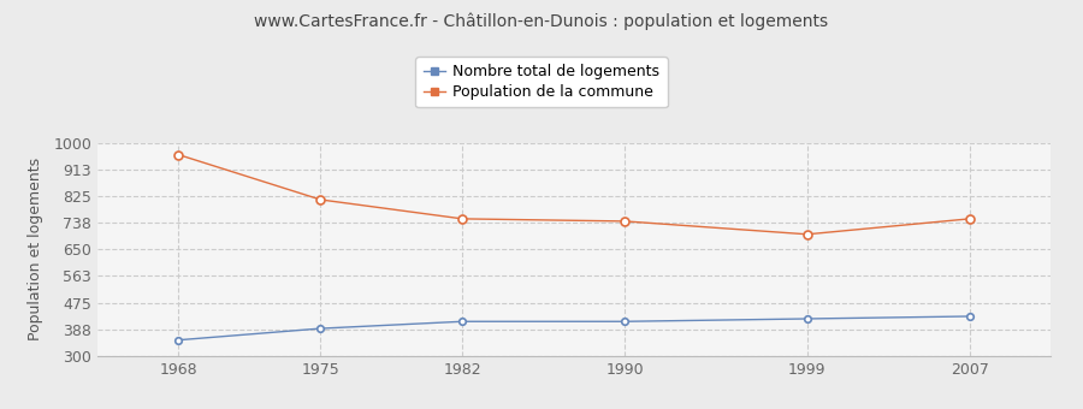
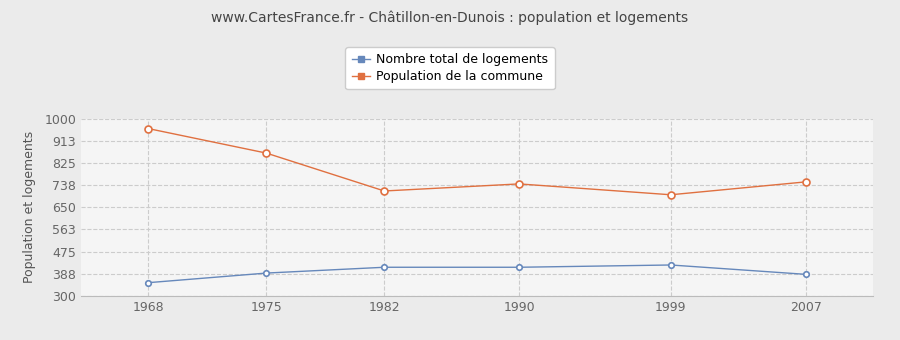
Population de la commune/1975: 814 -> 865
Population de la commune/1982: 751 -> 715
Nombre total de logements/2007: 430 -> 385
